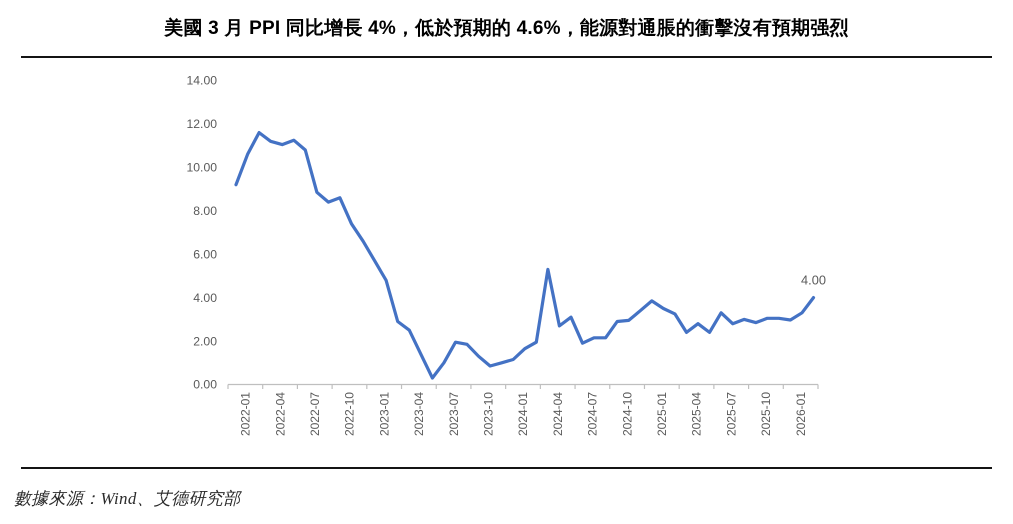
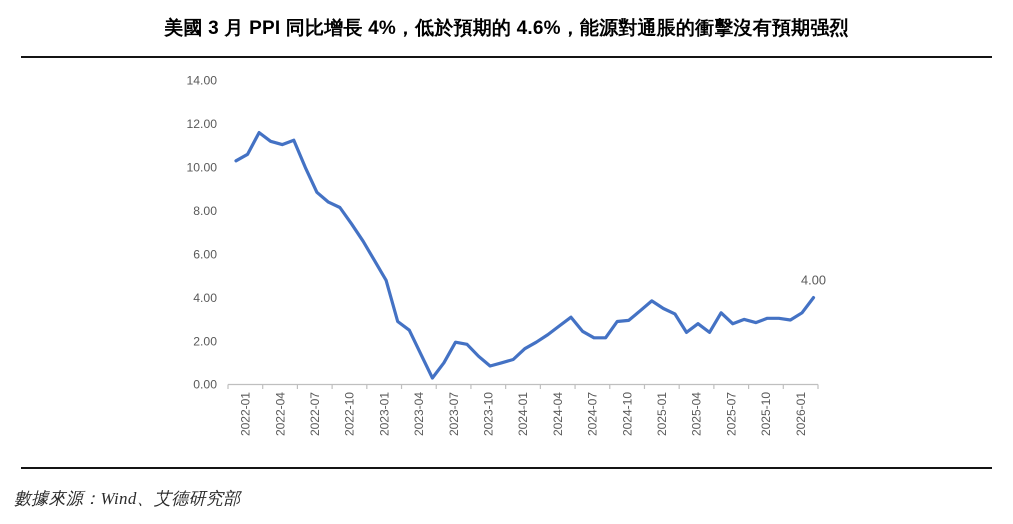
2022-01: 9.2 -> 10.3
2022-07: 10.8 -> 10.0
2022-10: 8.6 -> 8.2
2024-04: 5.3 -> 2.3
2024-07: 1.9 -> 2.5
